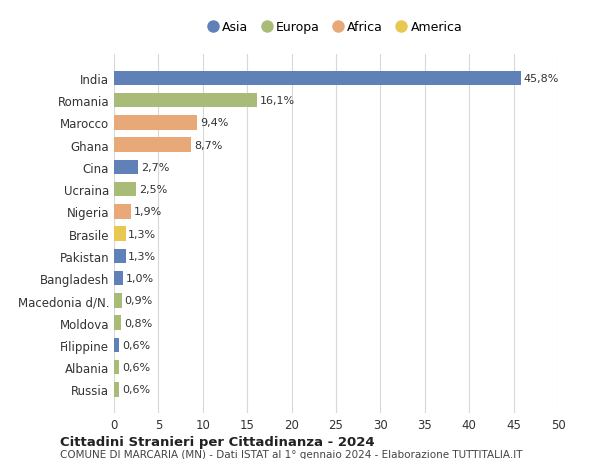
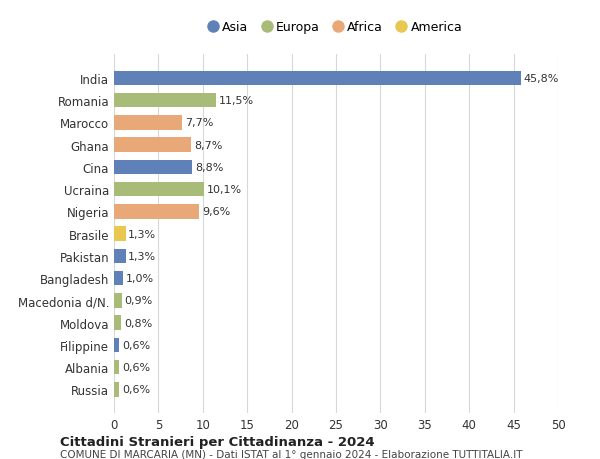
Romania: 16,1% -> 11,5%
Marocco: 9,4% -> 7,7%
Cina: 2,7% -> 8,8%
Ucraina: 2,5% -> 10,1%
Nigeria: 1,9% -> 9,6%
